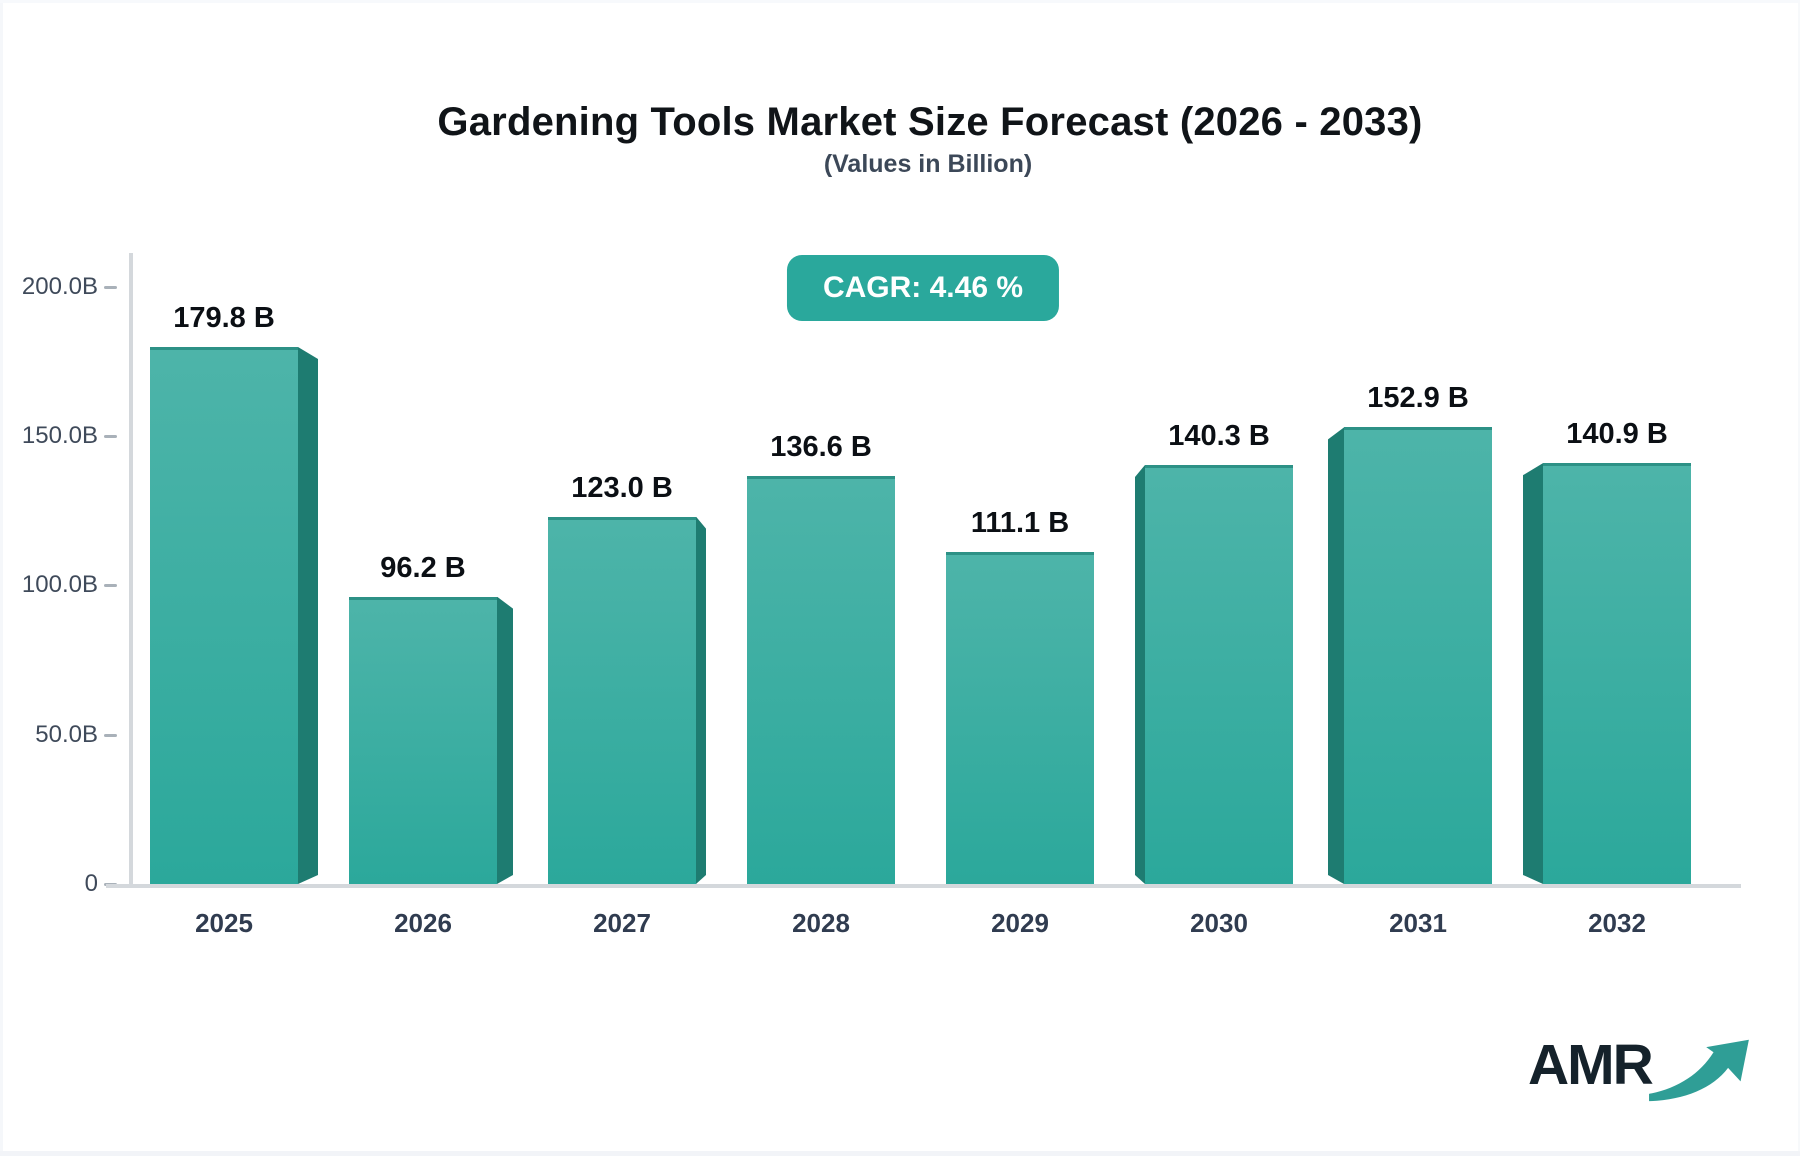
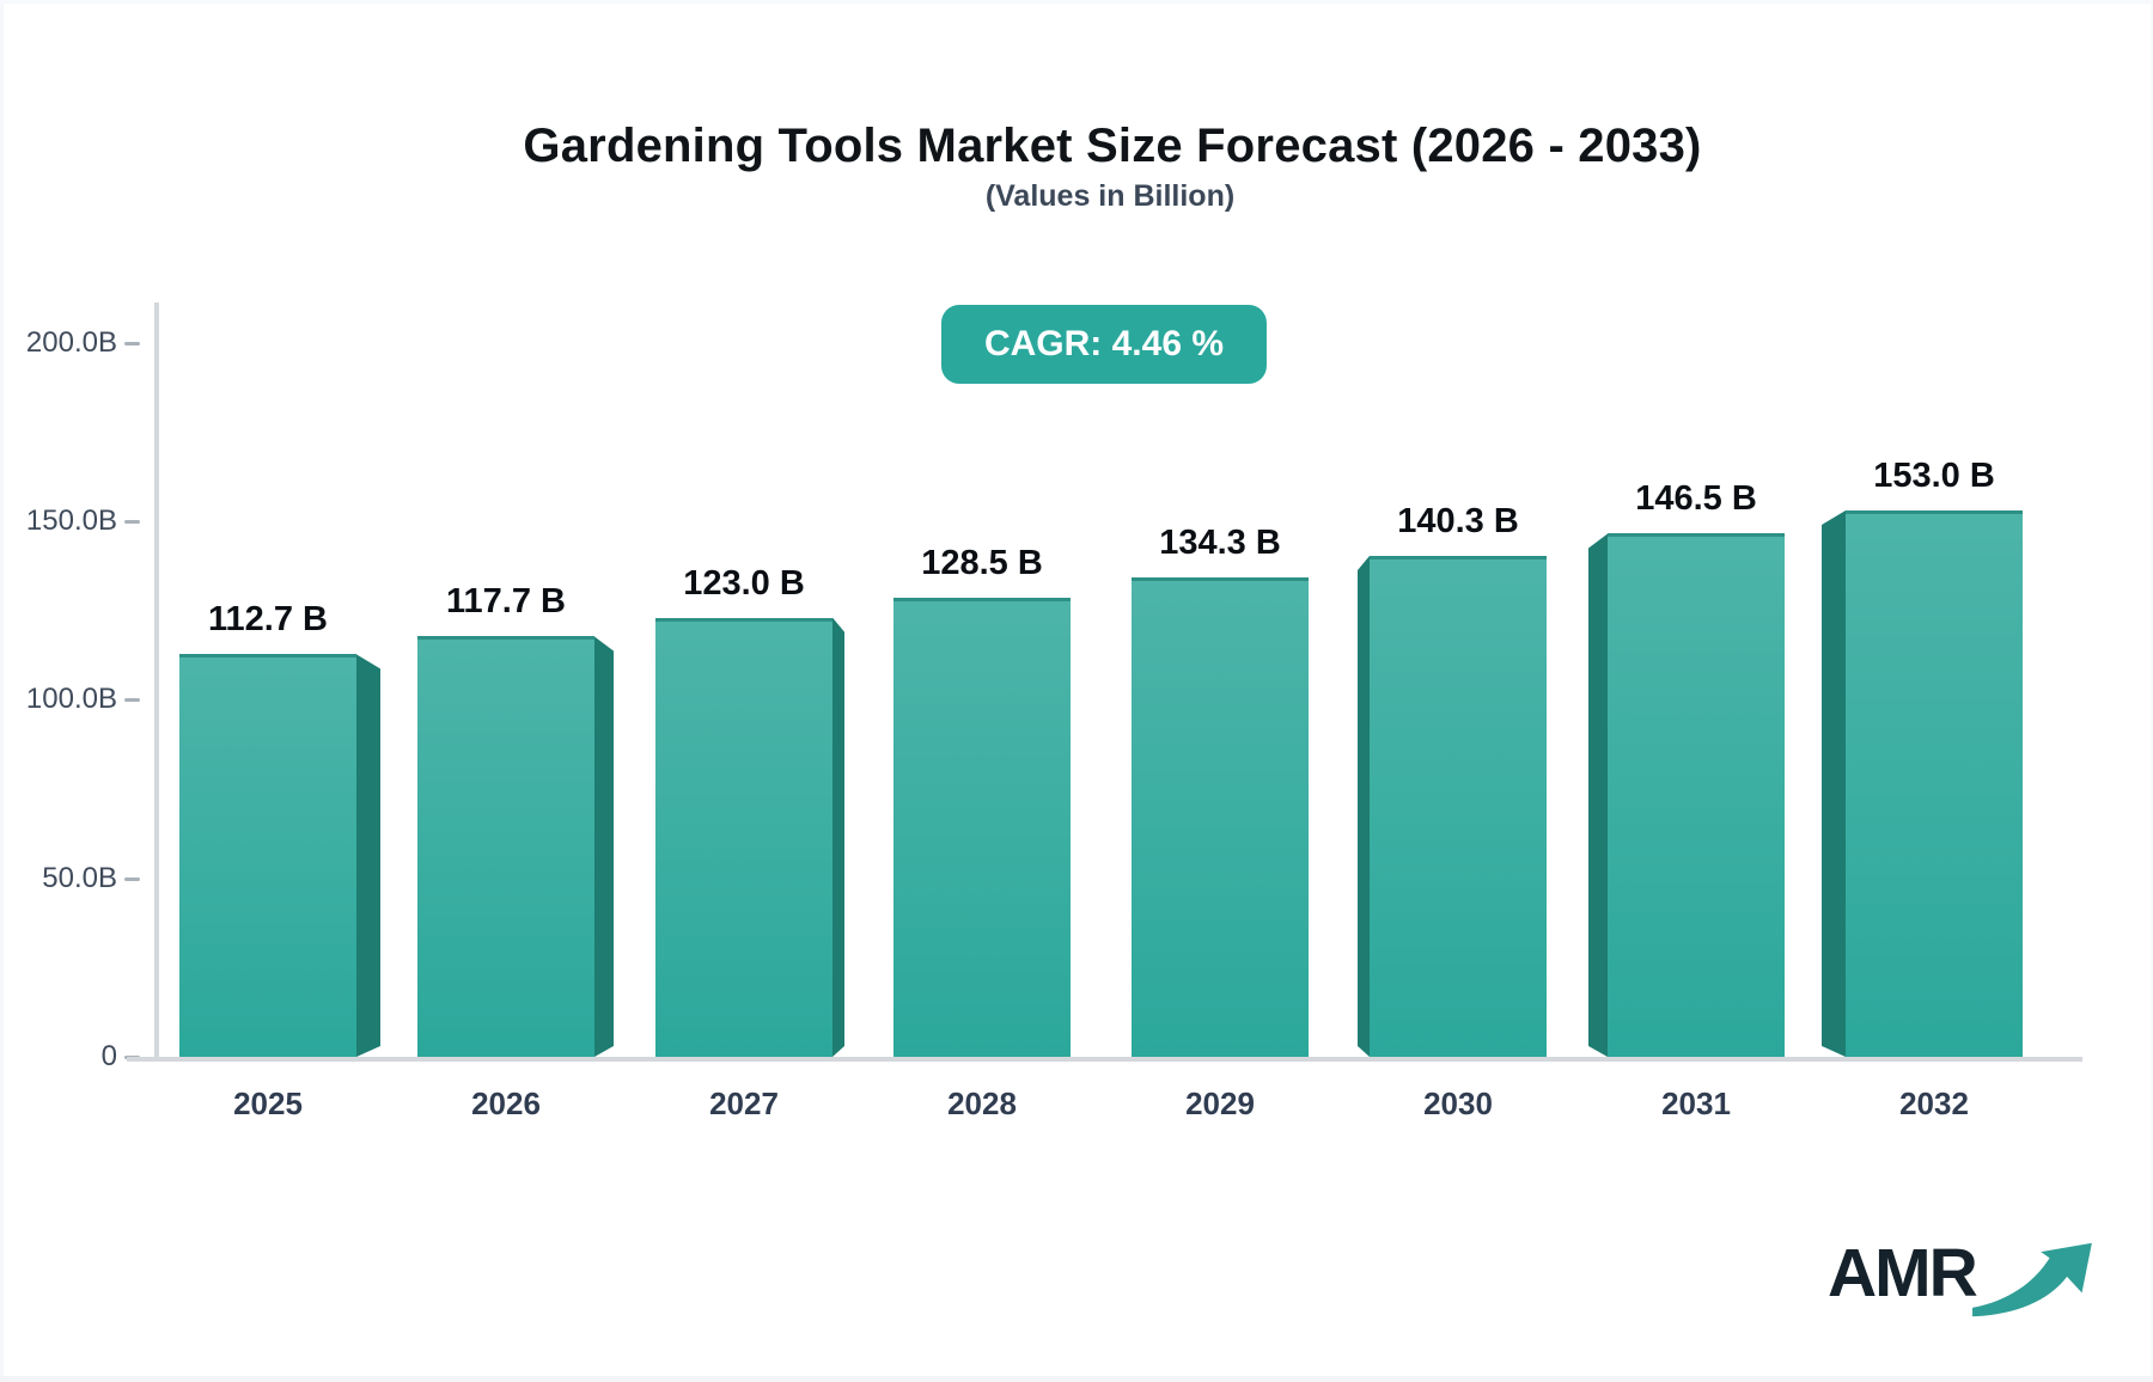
2025: 179.8 -> 112.7
2026: 96.2 -> 117.7
2028: 136.6 -> 128.5
2029: 111.1 -> 134.3
2031: 152.9 -> 146.5
2032: 140.9 -> 153.0
